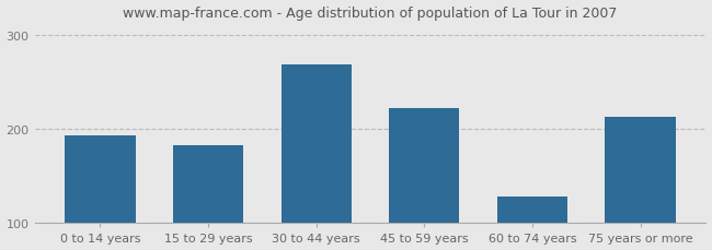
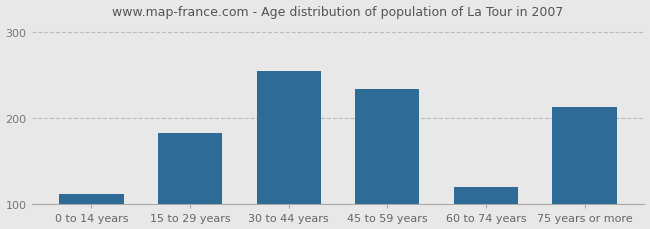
0 to 14 years: 193 -> 112
30 to 44 years: 268 -> 254
45 to 59 years: 222 -> 234
60 to 74 years: 128 -> 120
